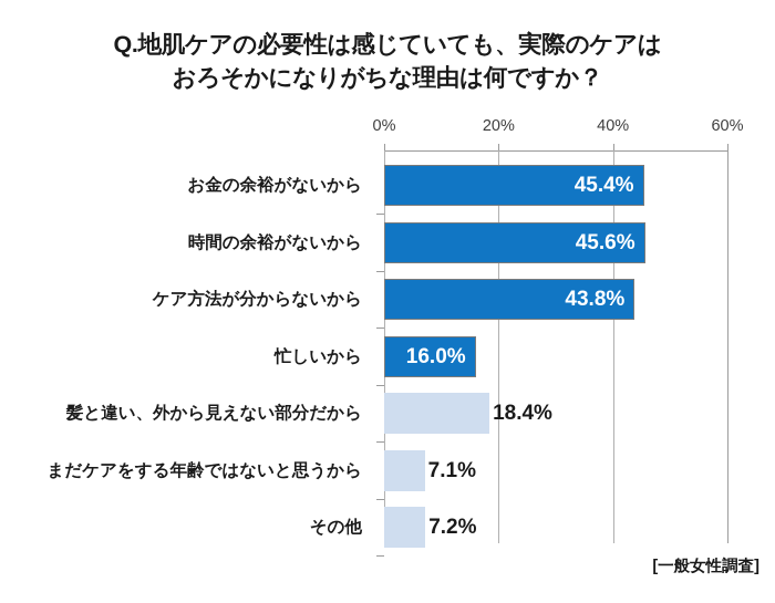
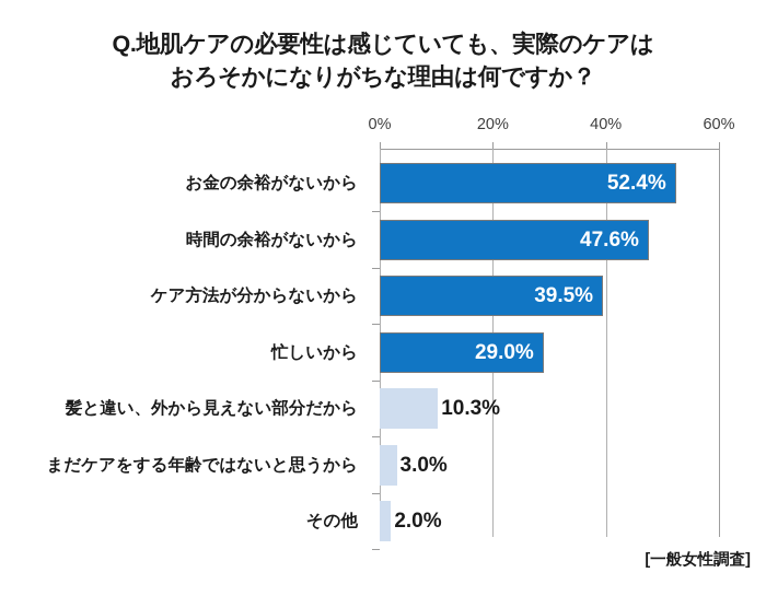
お金の余裕がないから: 45.4% -> 52.4%
時間の余裕がないから: 45.6% -> 47.6%
ケア方法が分からないから: 43.8% -> 39.5%
忙しいから: 16.0% -> 29.0%
髪と違い、外から見えない部分だから: 18.4% -> 10.3%
まだケアをする年齢ではないと思うから: 7.1% -> 3.0%
その他: 7.2% -> 2.0%
